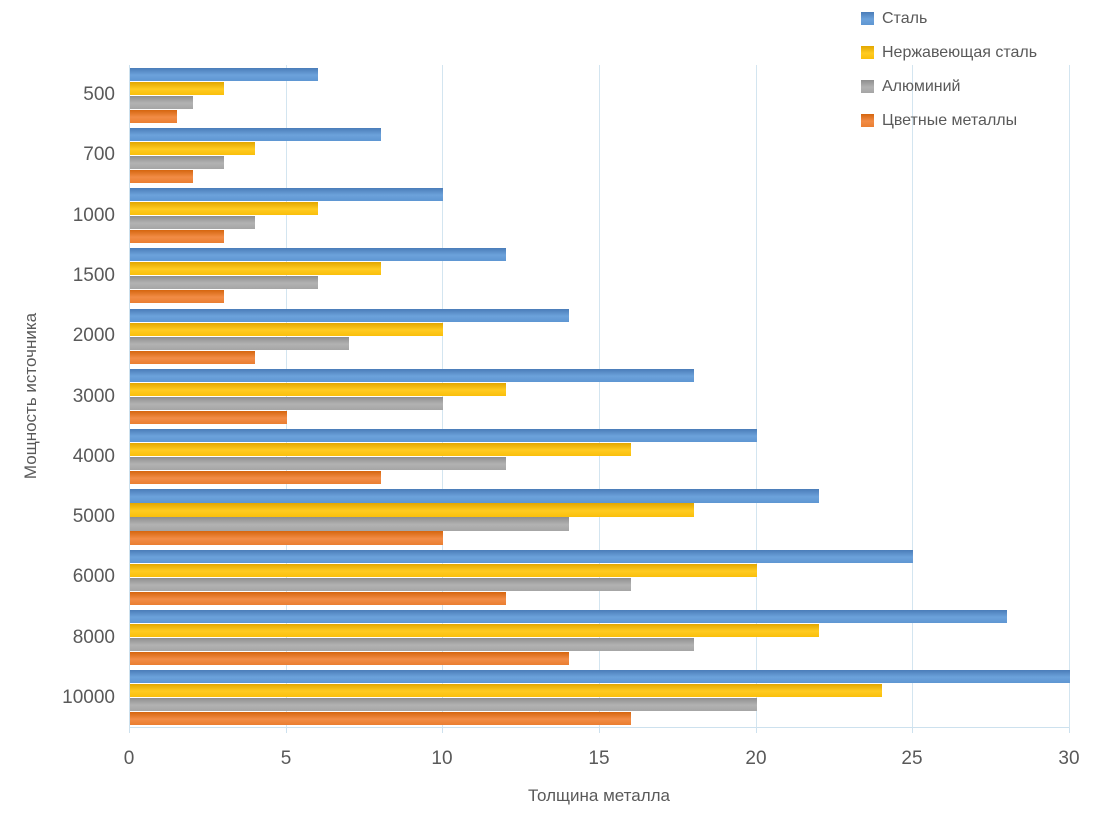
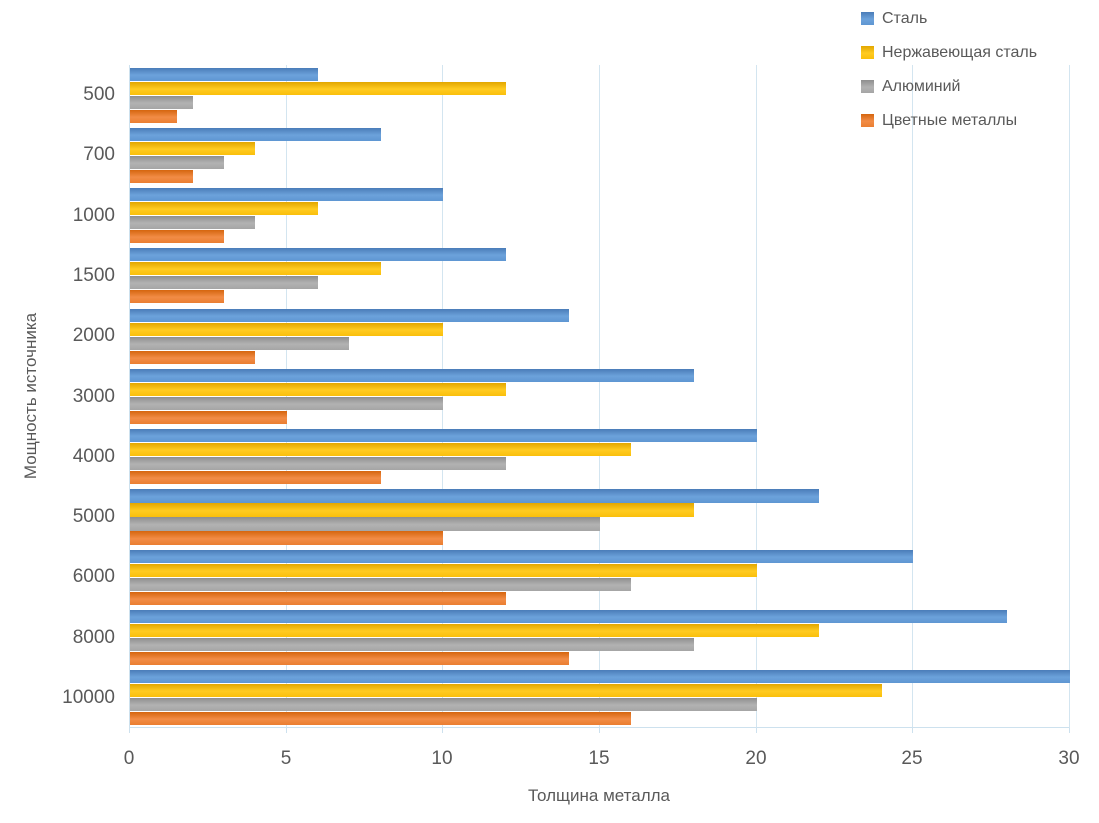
Нержавеющая сталь/500: 3 -> 12
Алюминий/5000: 14 -> 15
